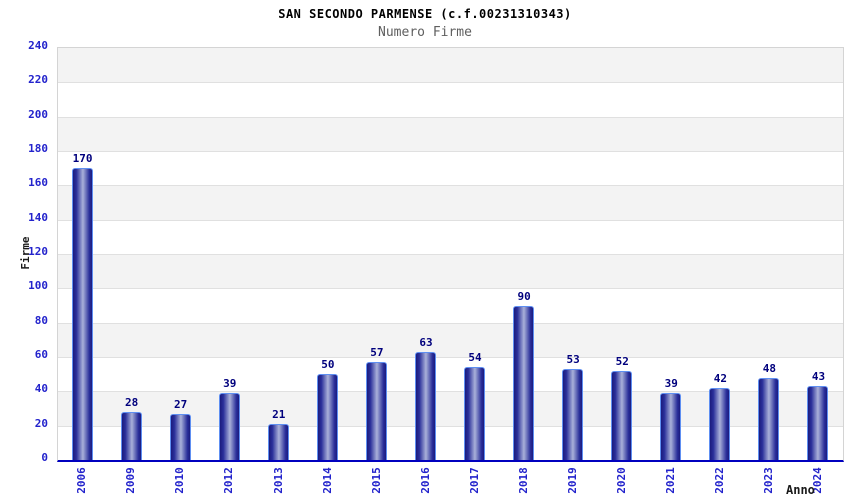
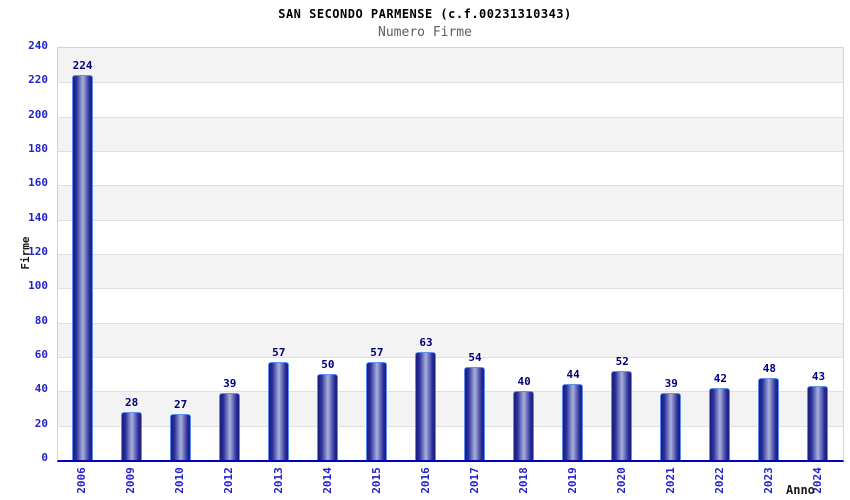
2006: 170 -> 224
2013: 21 -> 57
2018: 90 -> 40
2019: 53 -> 44
